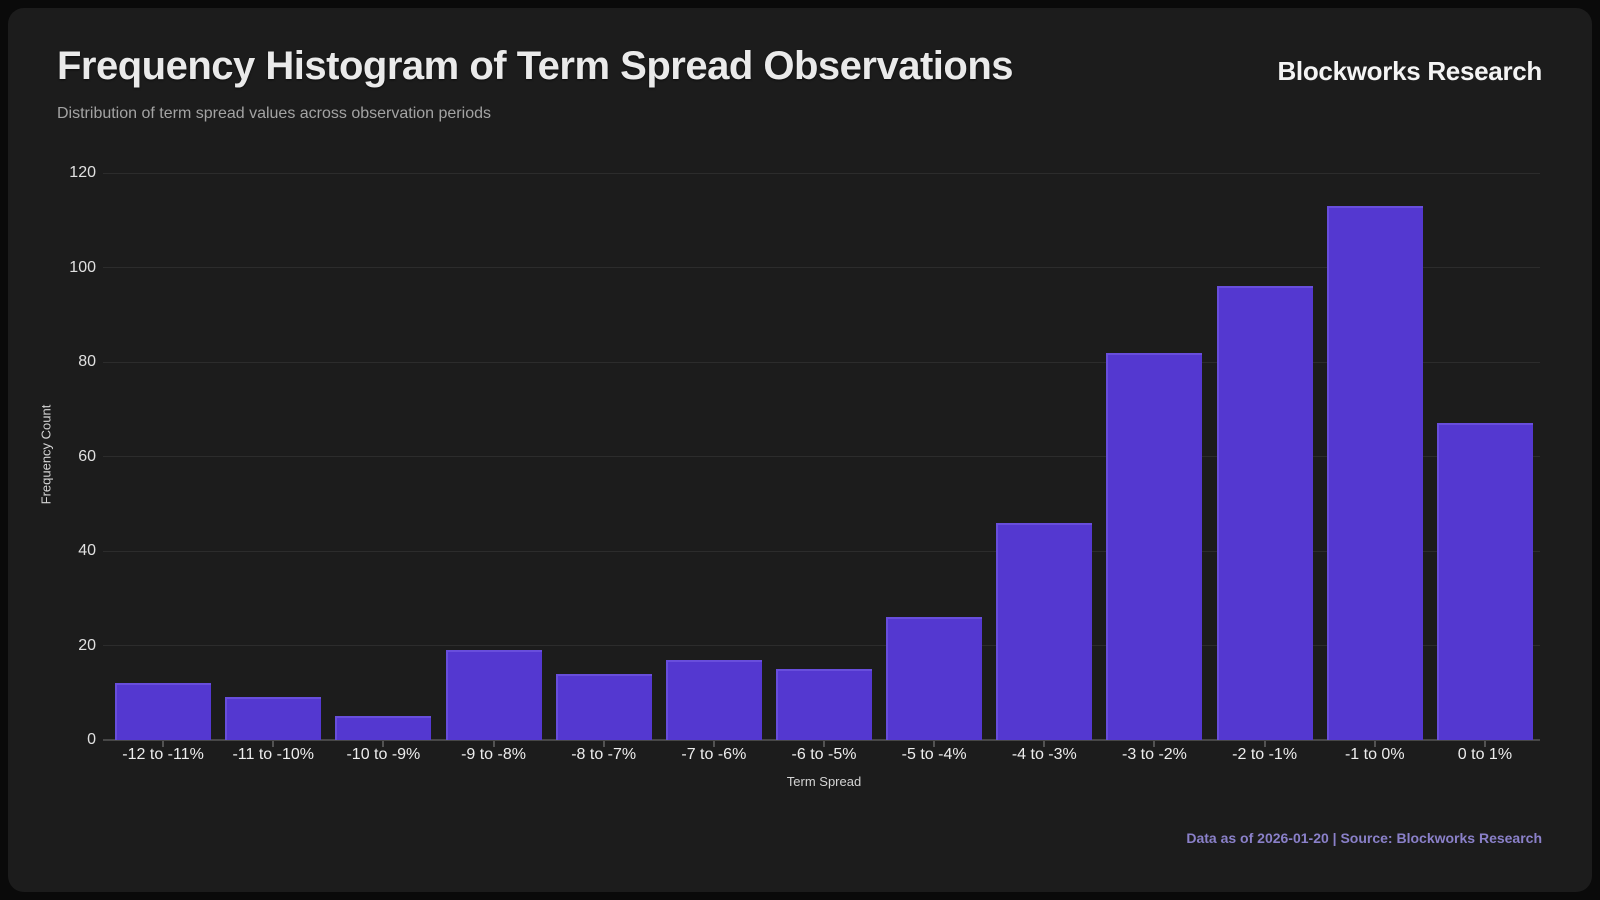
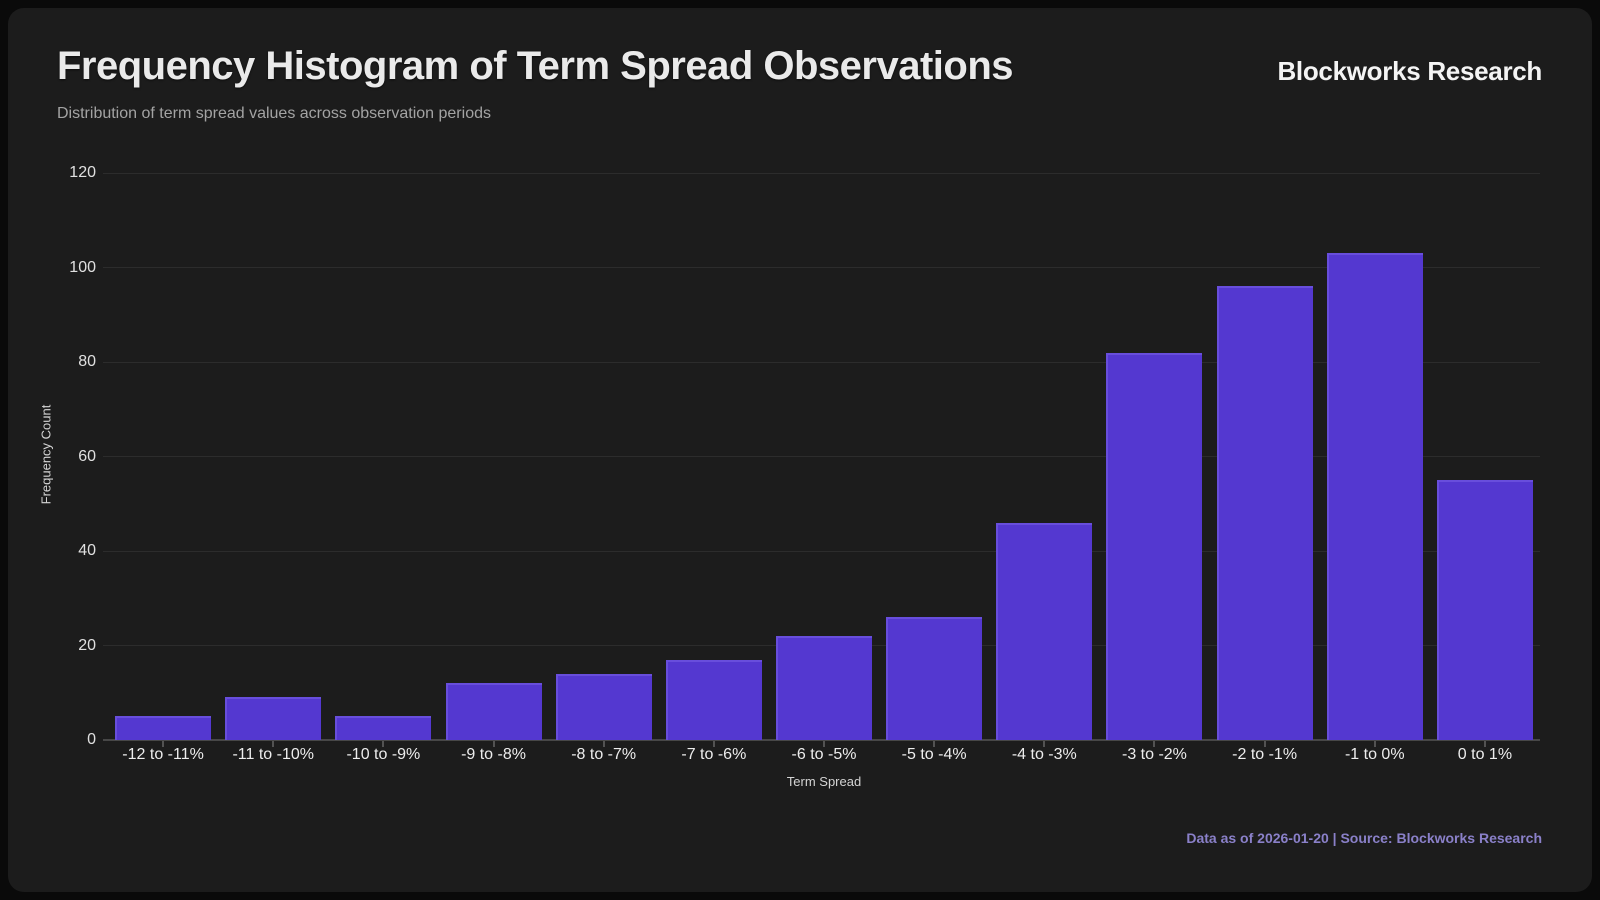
-12 to -11%: 12 -> 5
-9 to -8%: 19 -> 12
-6 to -5%: 15 -> 22
-1 to 0%: 113 -> 103
0 to 1%: 67 -> 55
